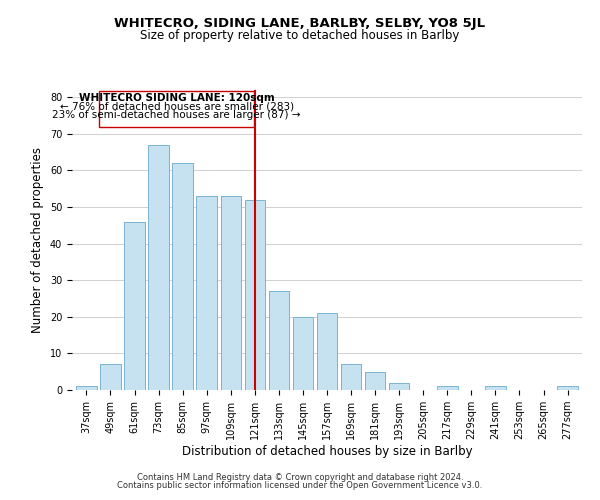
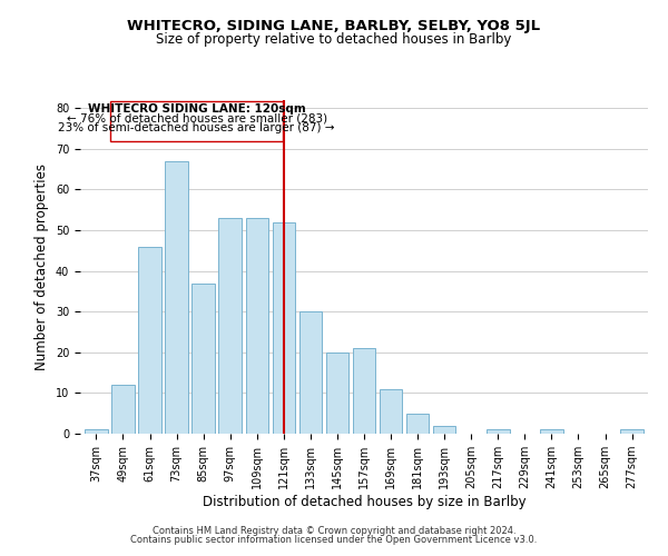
49sqm: 7 -> 12
85sqm: 62 -> 37
133sqm: 27 -> 30
169sqm: 7 -> 11
